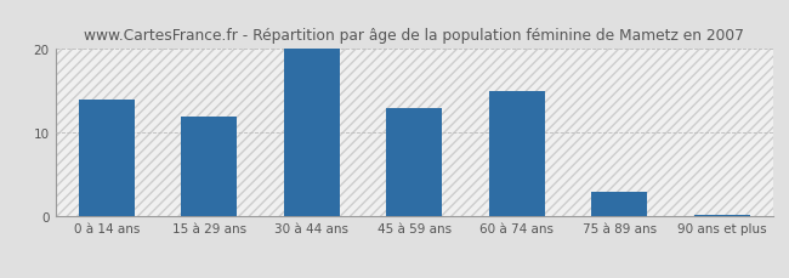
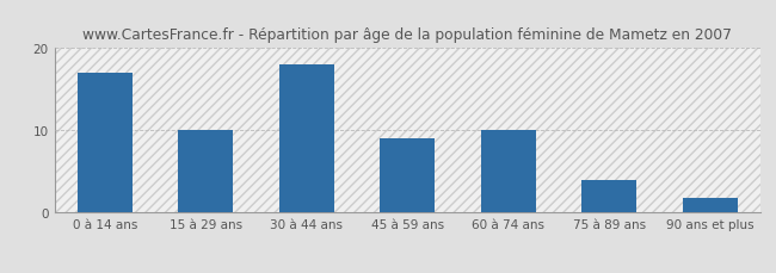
0 à 14 ans: 14.0 -> 17.0
15 à 29 ans: 12.0 -> 10.0
30 à 44 ans: 20.0 -> 18.0
45 à 59 ans: 13.0 -> 9.0
60 à 74 ans: 15.0 -> 10.0
75 à 89 ans: 3.0 -> 4.0
90 ans et plus: 0.2 -> 1.8
